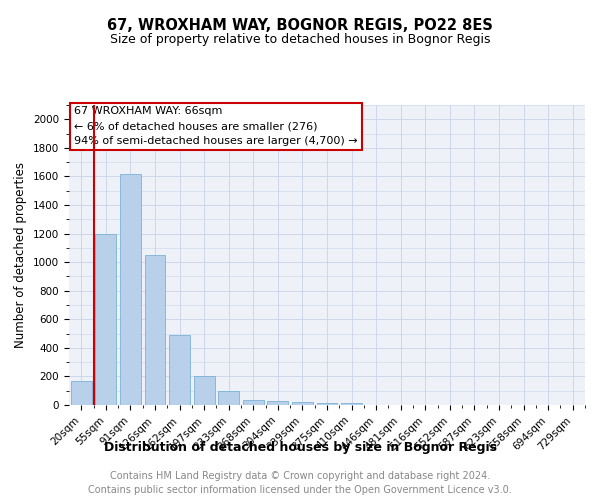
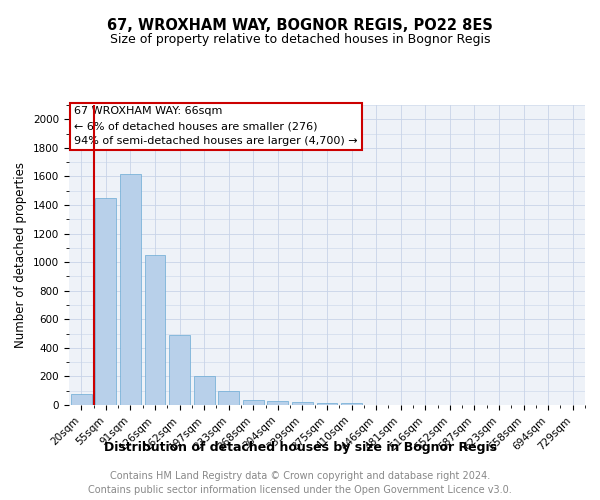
20sqm: 170 -> 80
55sqm: 1200 -> 1450
